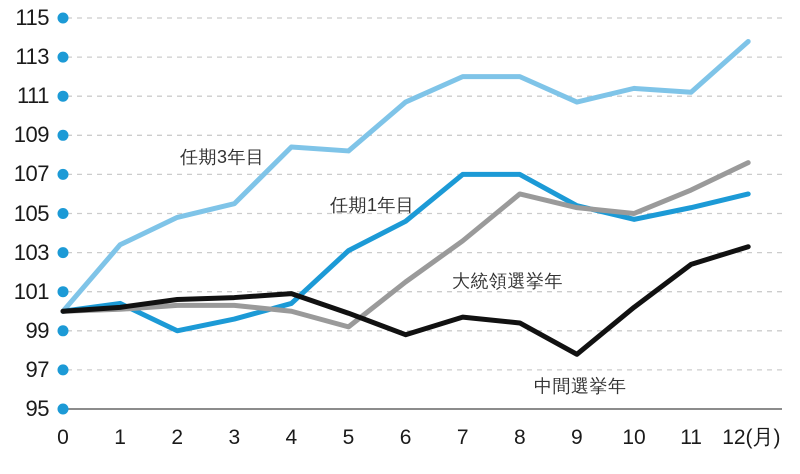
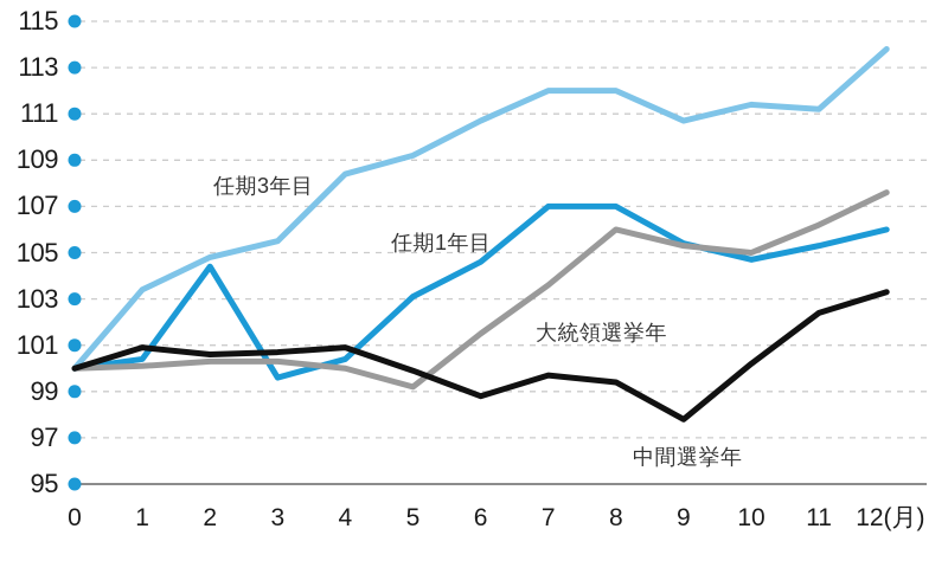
中間選挙年/1: 100.2 -> 100.9
任期1年目/2: 99.0 -> 104.4
任期3年目/5: 108.2 -> 109.2
